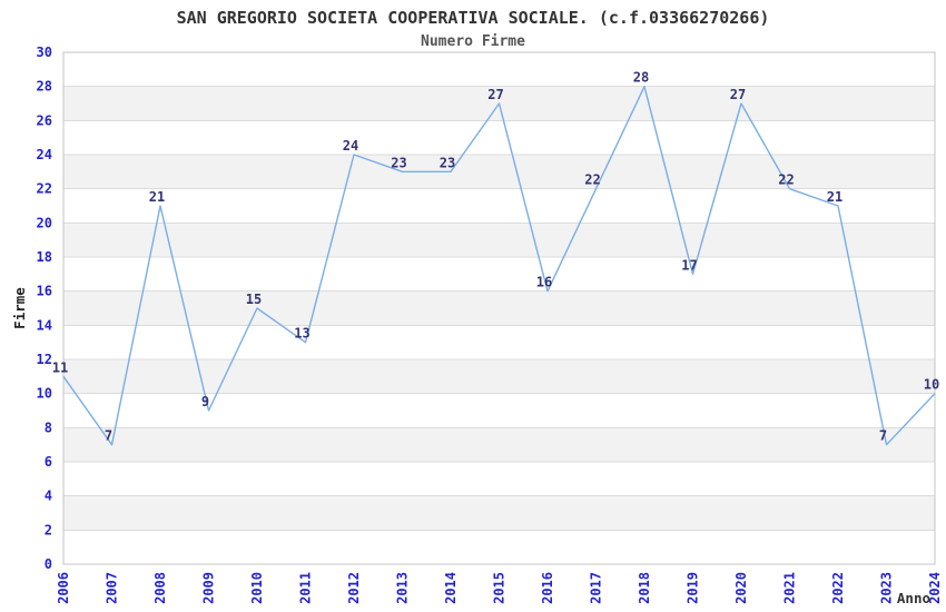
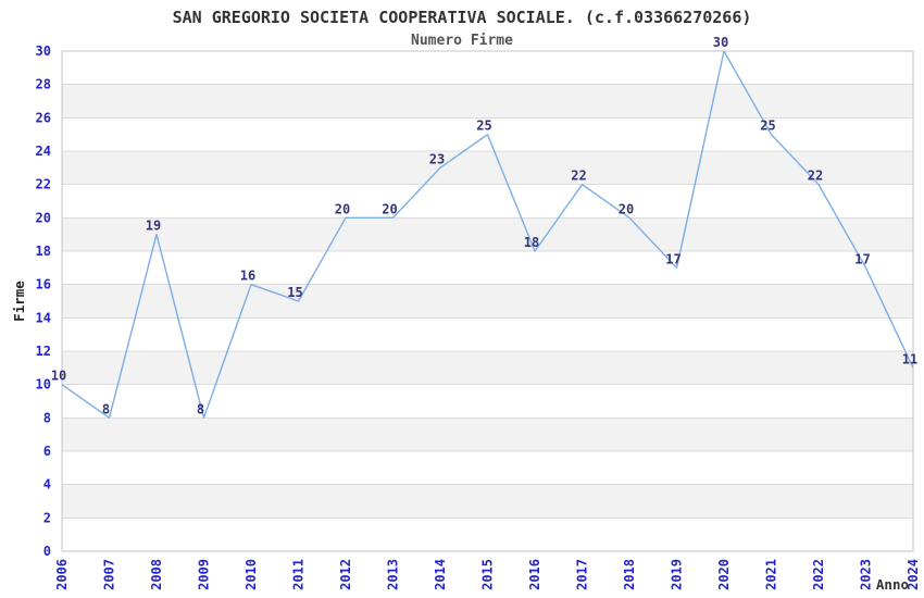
2006: 11 -> 10
2007: 7 -> 8
2008: 21 -> 19
2009: 9 -> 8
2010: 15 -> 16
2011: 13 -> 15
2012: 24 -> 20
2013: 23 -> 20
2015: 27 -> 25
2016: 16 -> 18
2018: 28 -> 20
2020: 27 -> 30
2021: 22 -> 25
2022: 21 -> 22
2023: 7 -> 17
2024: 10 -> 11
